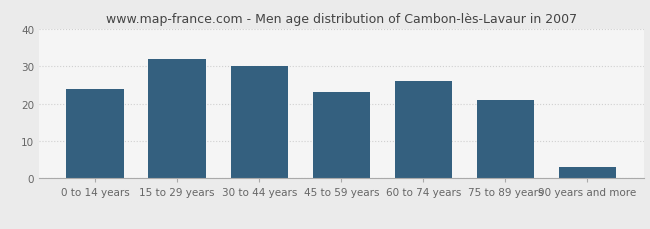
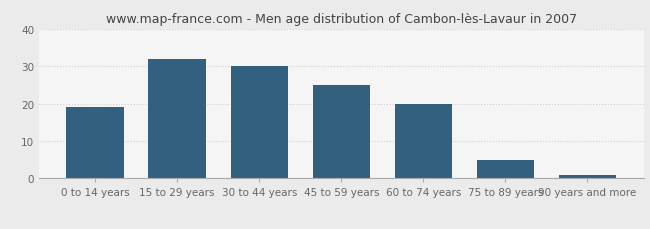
0 to 14 years: 24 -> 19
45 to 59 years: 23 -> 25
60 to 74 years: 26 -> 20
75 to 89 years: 21 -> 5
90 years and more: 3 -> 1
